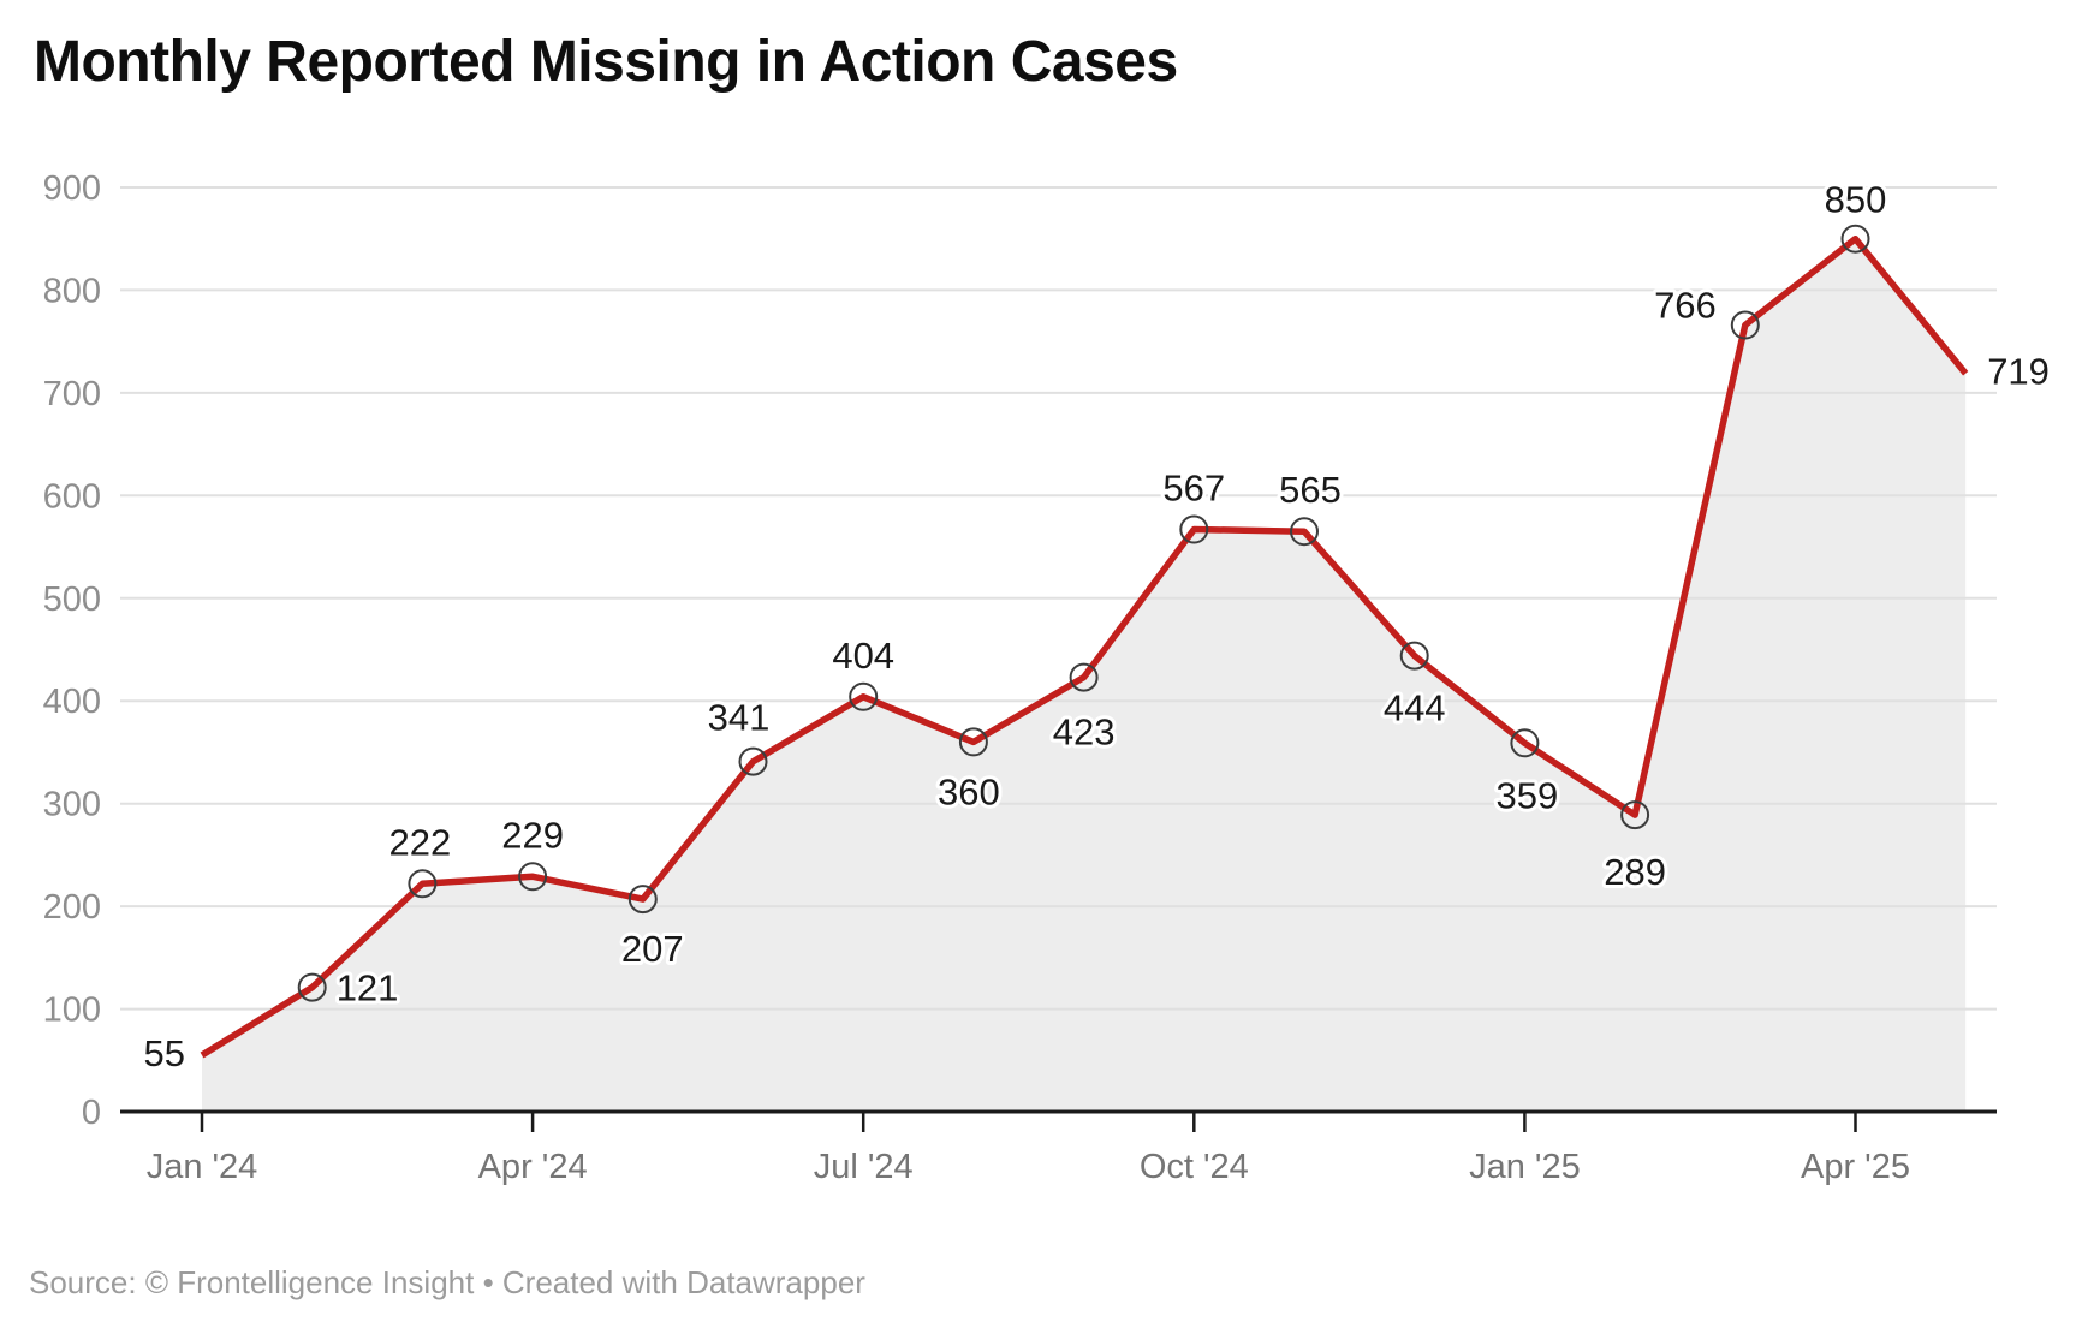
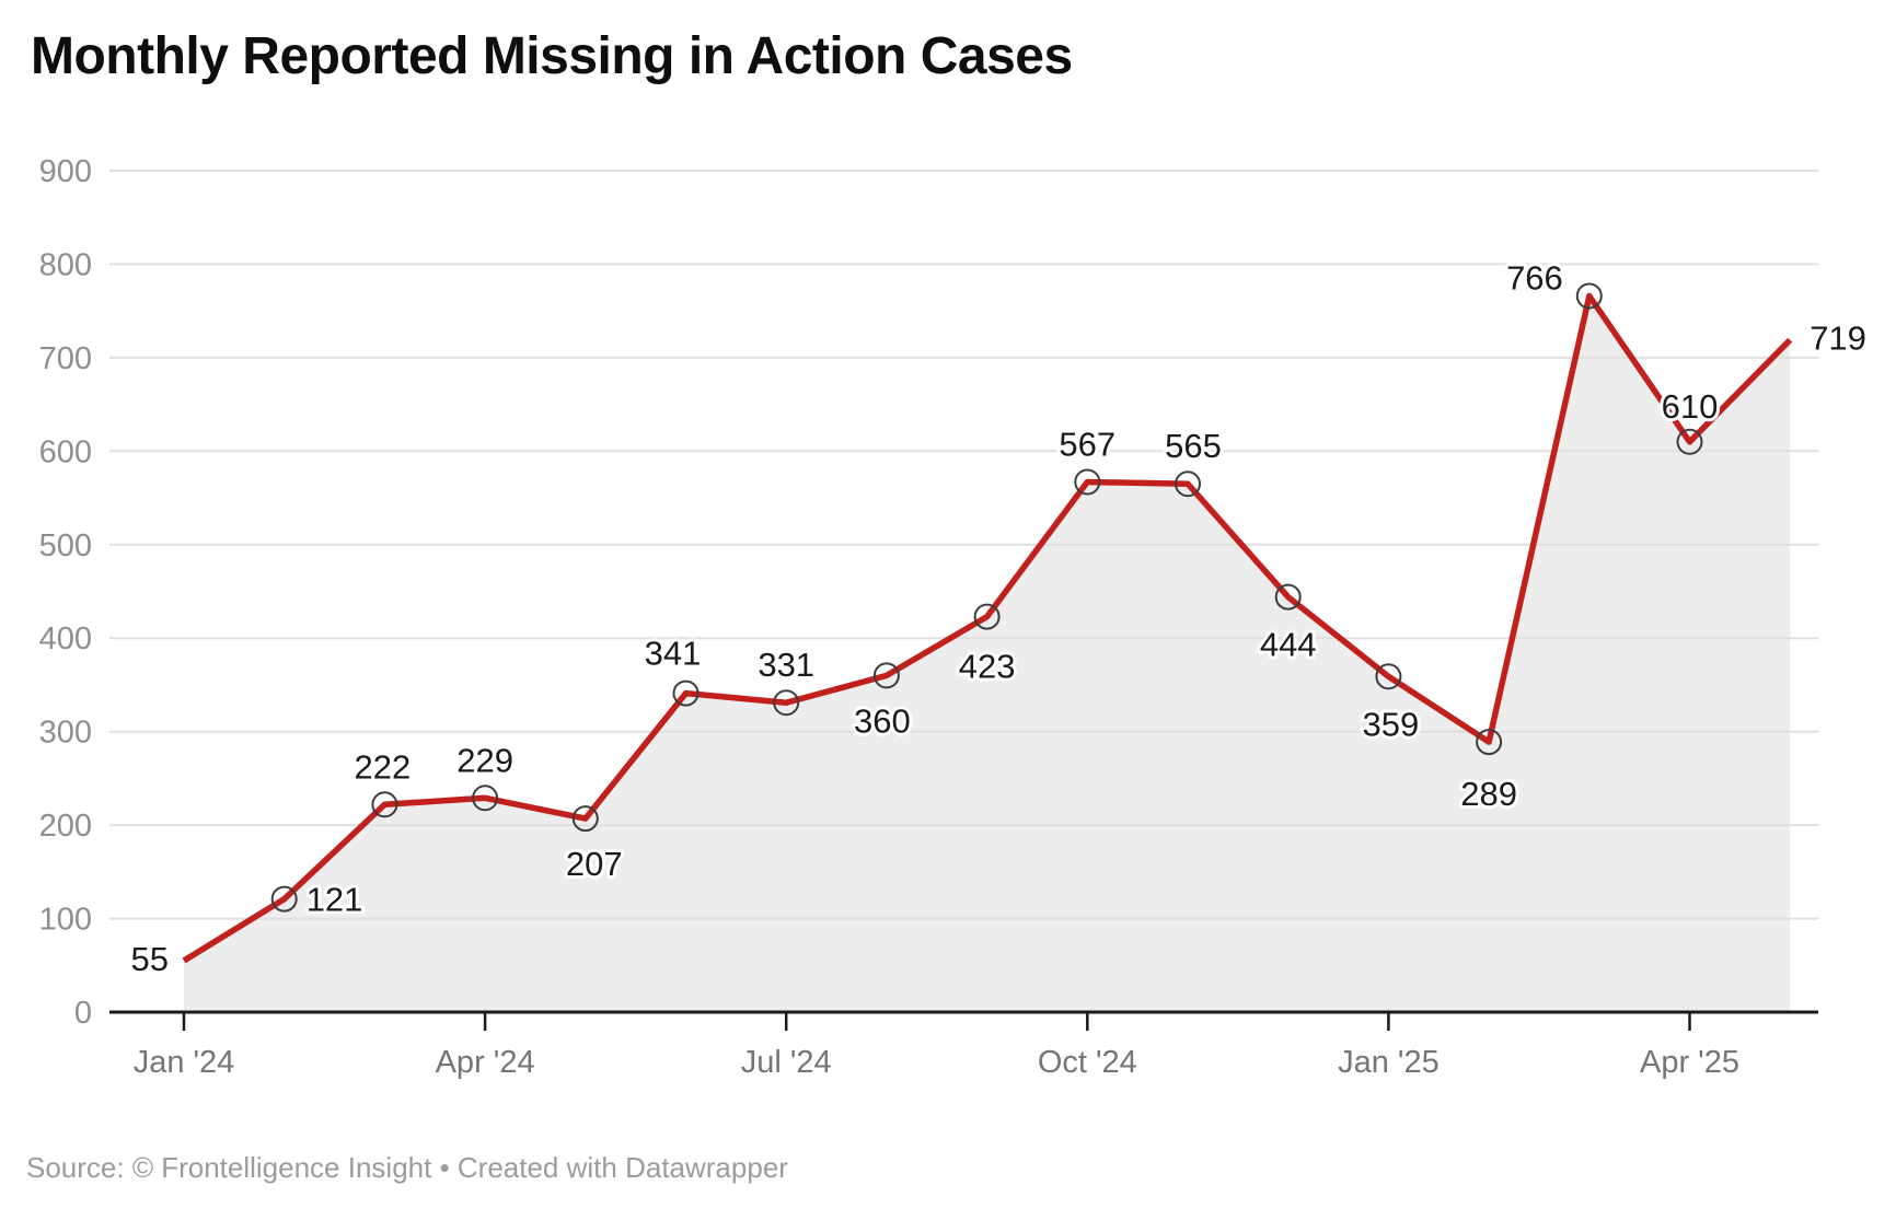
Jul '24: 404 -> 331
Apr '25: 850 -> 610
